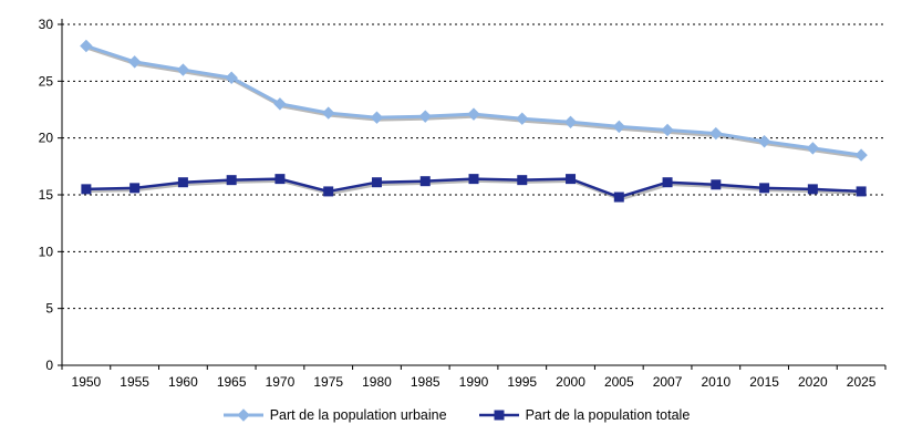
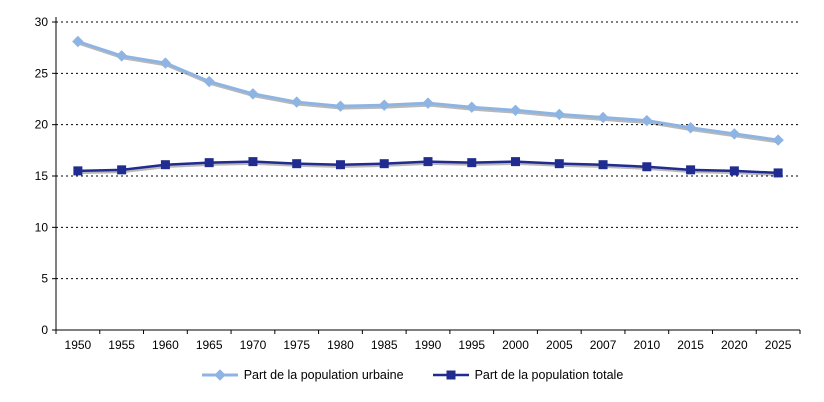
Part de la population urbaine/1965: 25.3 -> 24.2
Part de la population totale/1975: 15.3 -> 16.2
Part de la population totale/2005: 14.8 -> 16.2
